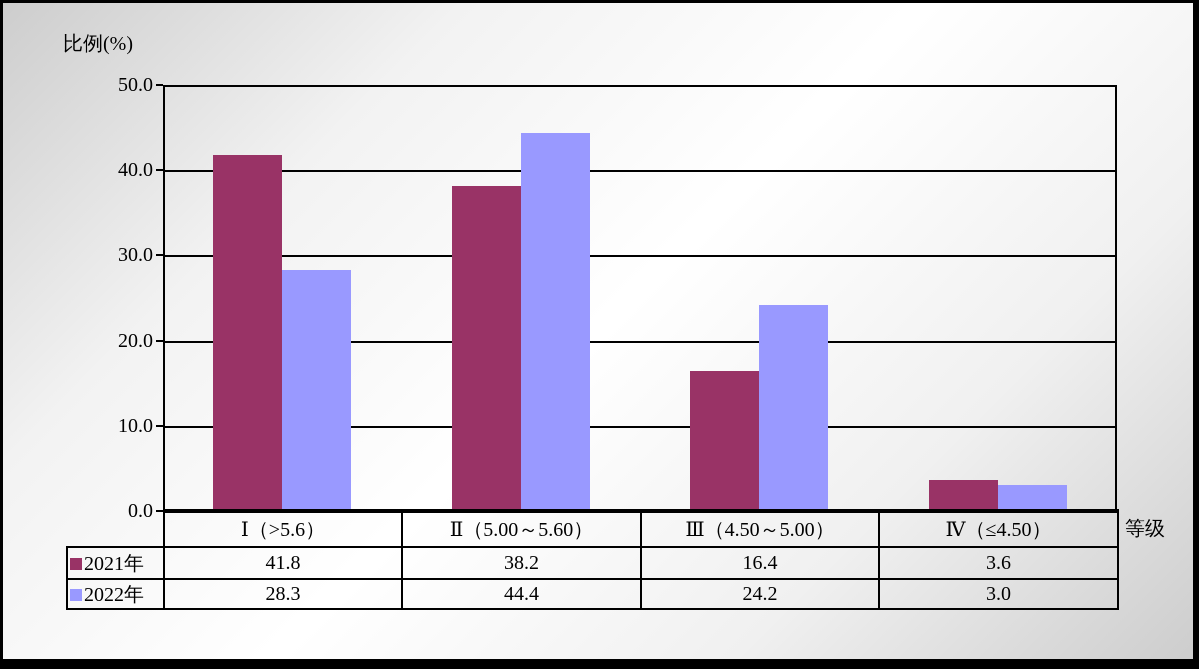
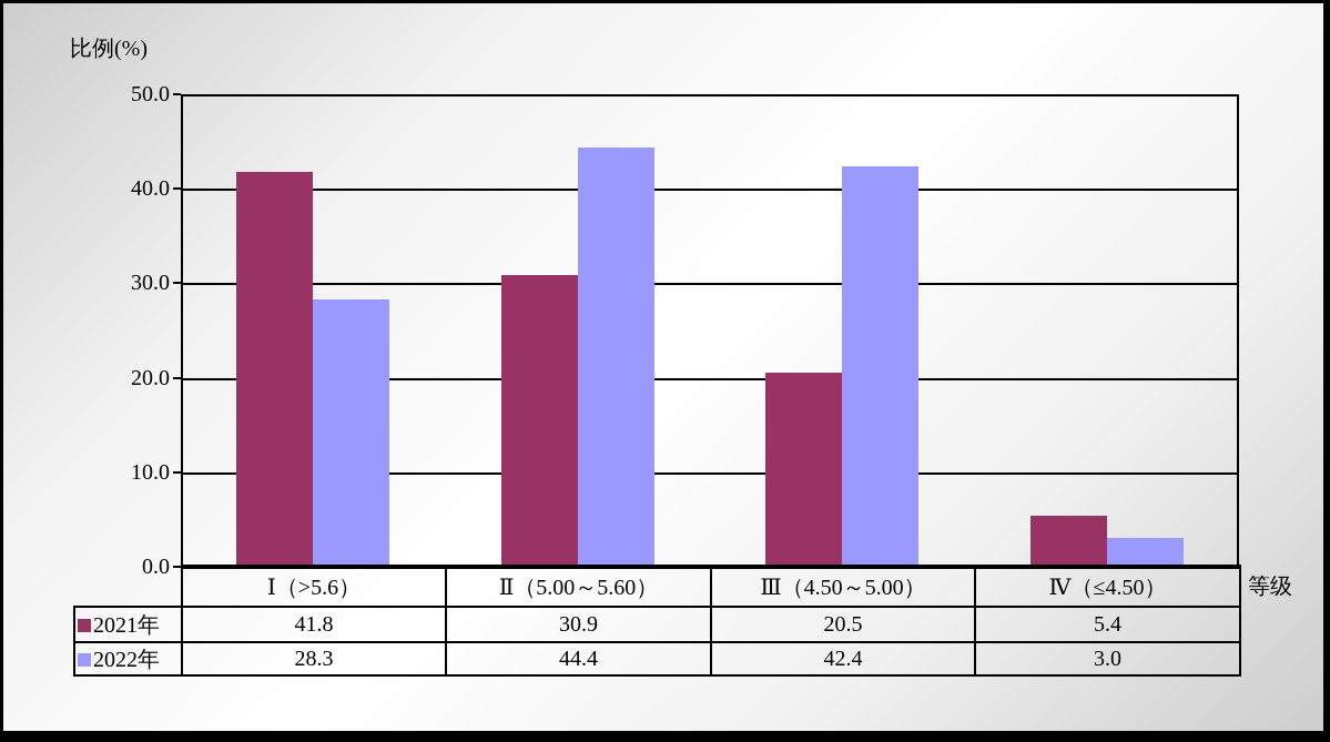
2021年/Ⅱ（5.00～5.60）: 38.2 -> 30.9
2021年/Ⅲ（4.50～5.00）: 16.4 -> 20.5
2022年/Ⅲ（4.50～5.00）: 24.2 -> 42.4
2021年/Ⅳ（≤4.50）: 3.6 -> 5.4
